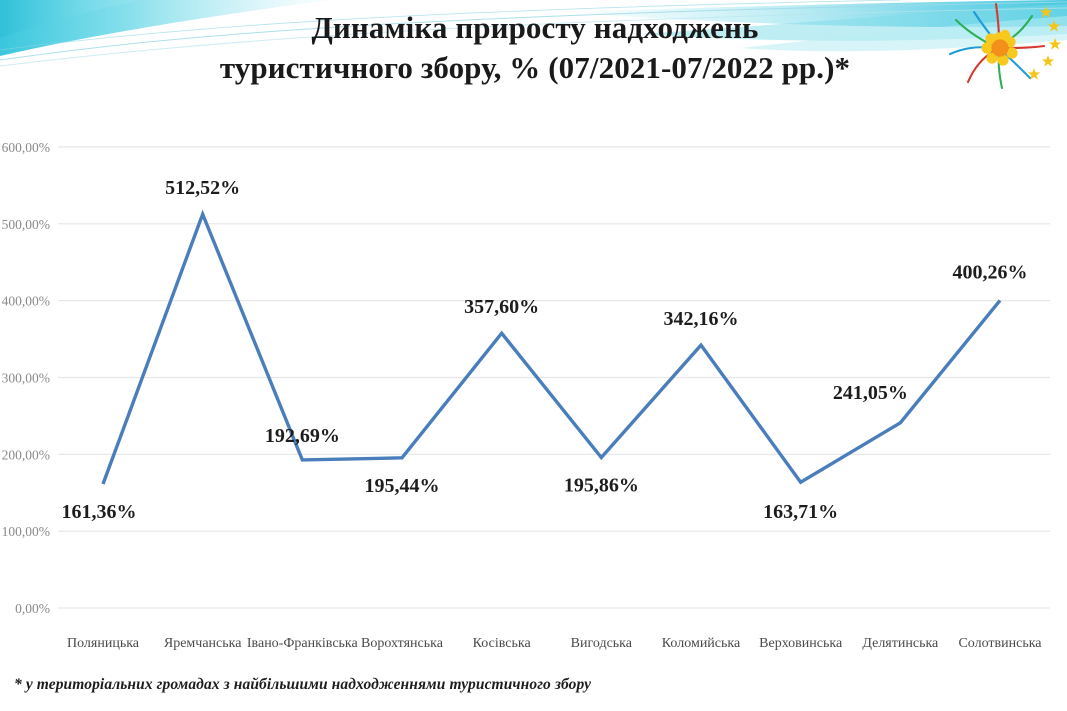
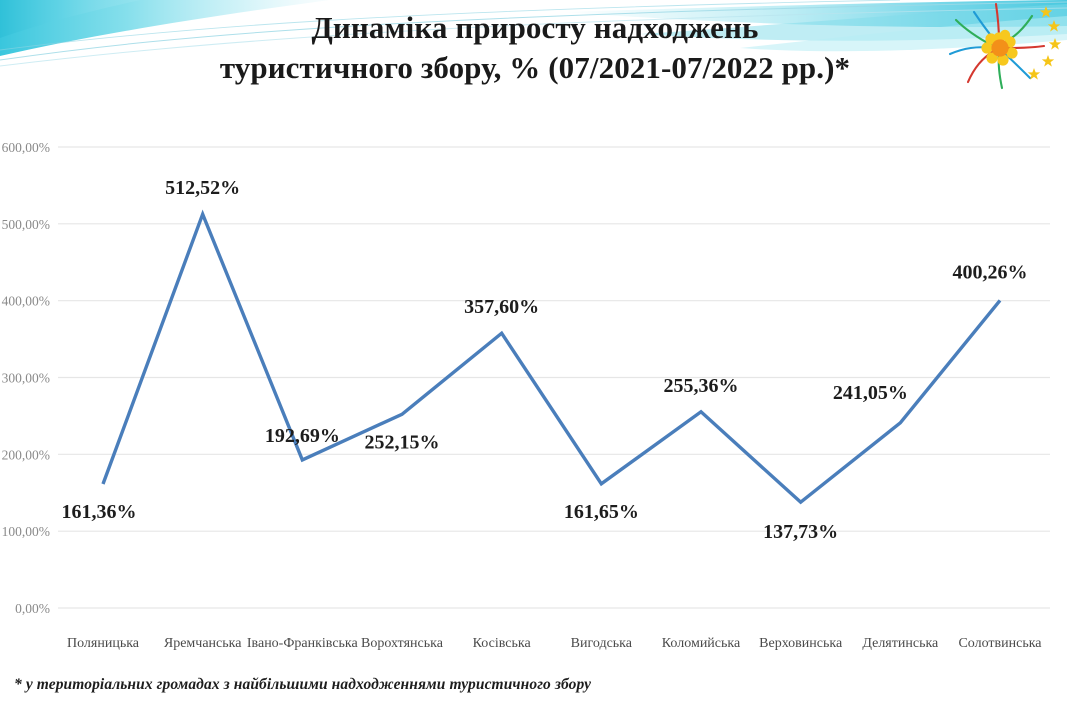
Ворохтянська: 195,44% -> 252,15%
Вигодська: 195,86% -> 161,65%
Коломийська: 342,16% -> 255,36%
Верховинська: 163,71% -> 137,73%
